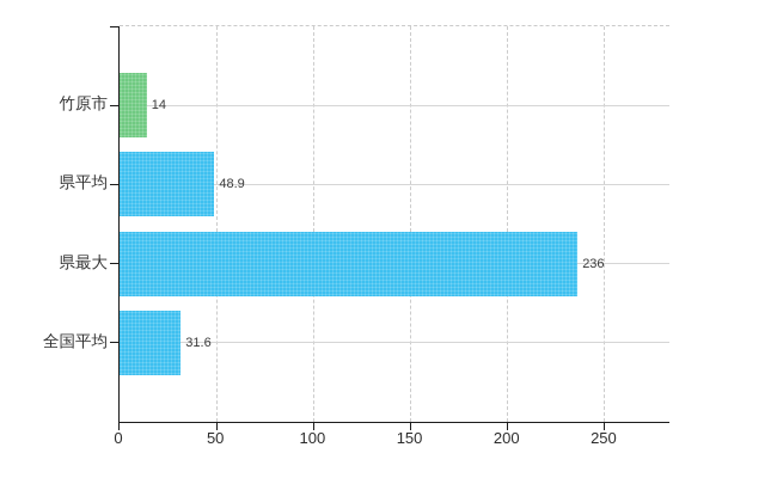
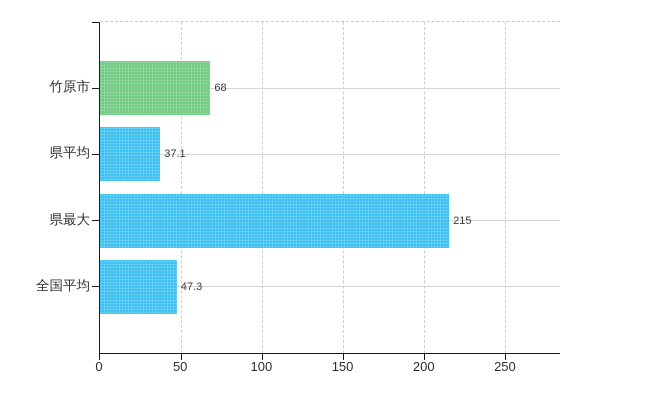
竹原市: 14 -> 68
県平均: 48.9 -> 37.1
県最大: 236 -> 215
全国平均: 31.6 -> 47.3
